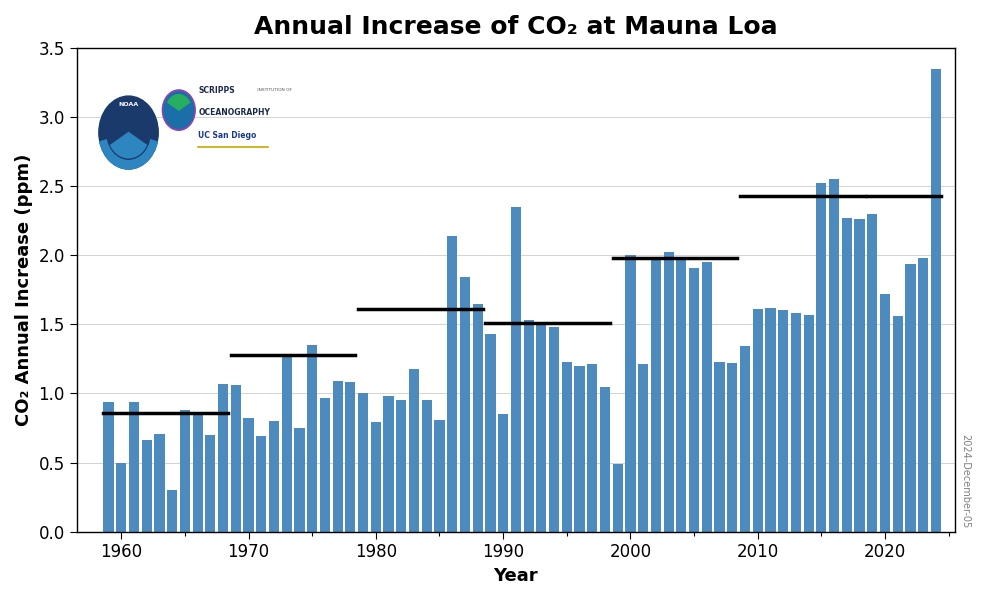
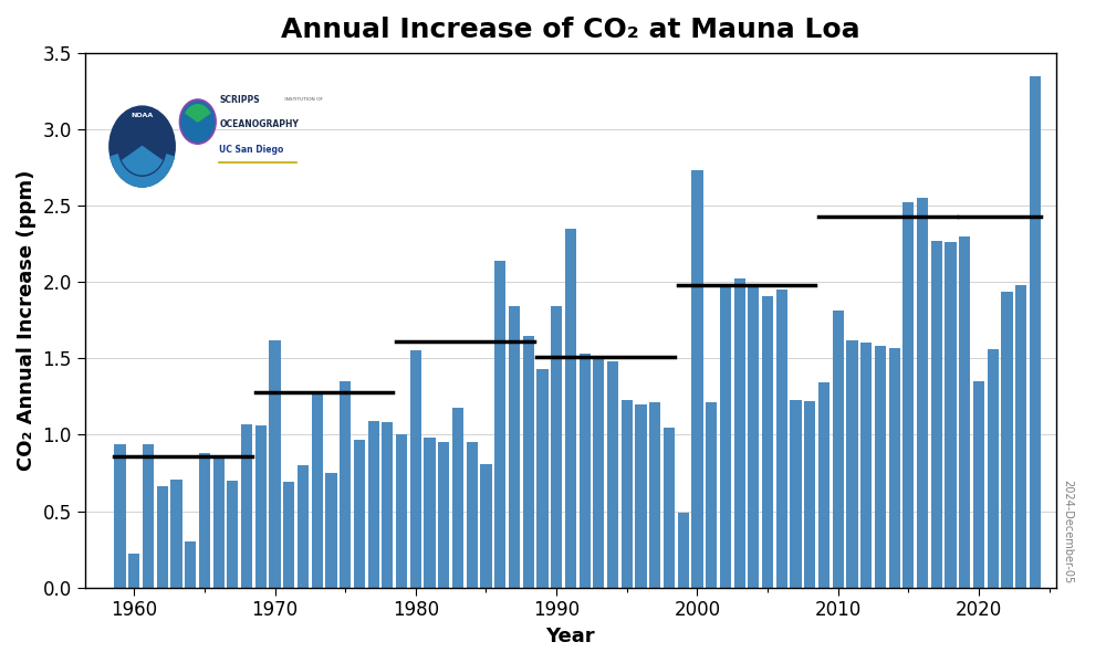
1960: 0.50 -> 0.22
1970: 0.82 -> 1.62
1980: 0.79 -> 1.55
1990: 0.85 -> 1.84
2000: 2.00 -> 2.73
2010: 1.61 -> 1.81
2020: 1.72 -> 1.35
